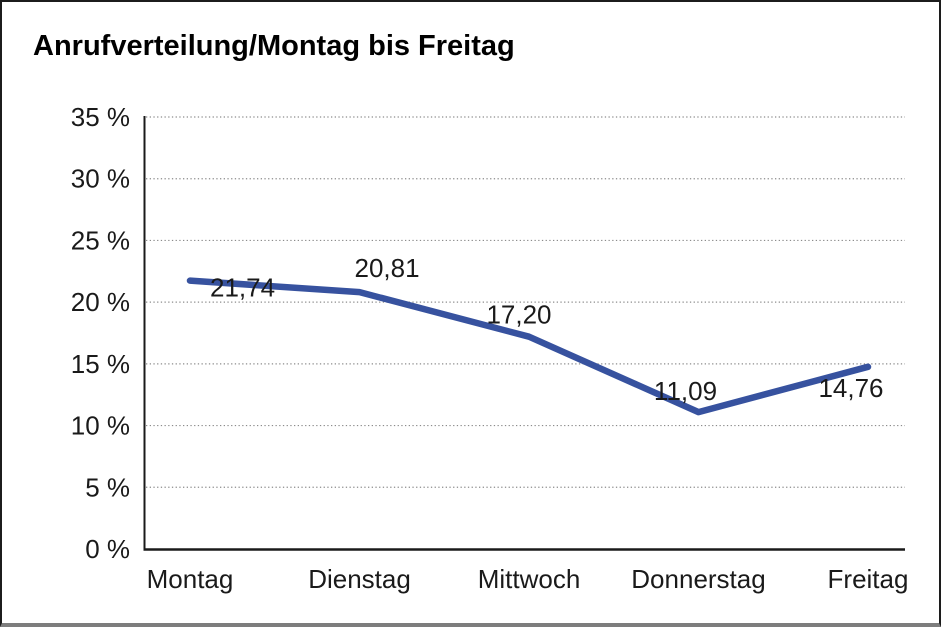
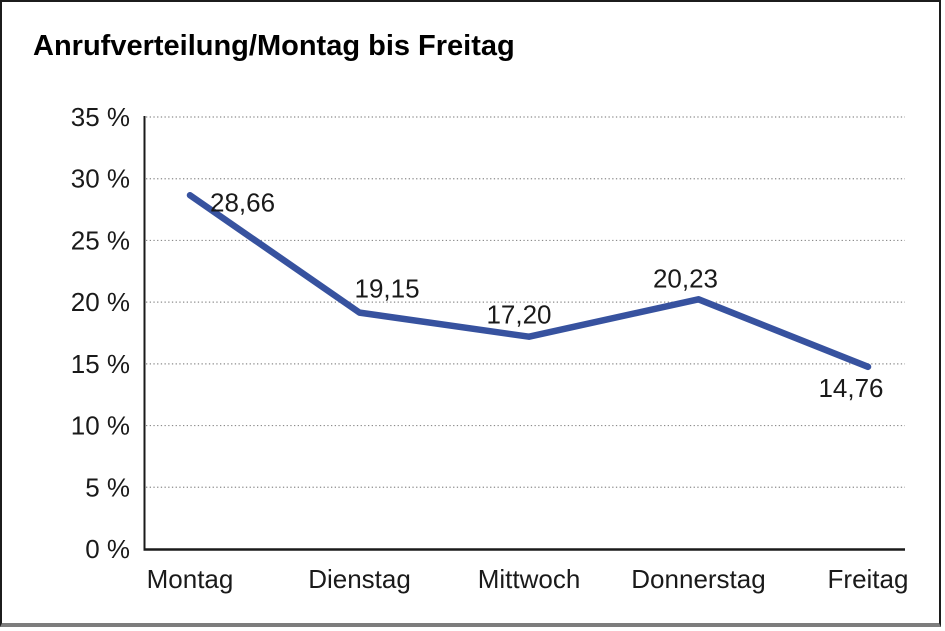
Montag: 21,74 -> 28,66
Dienstag: 20,81 -> 19,15
Donnerstag: 11,09 -> 20,23
